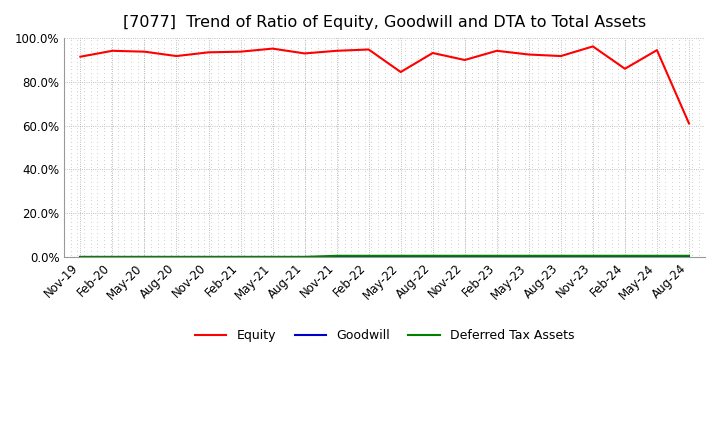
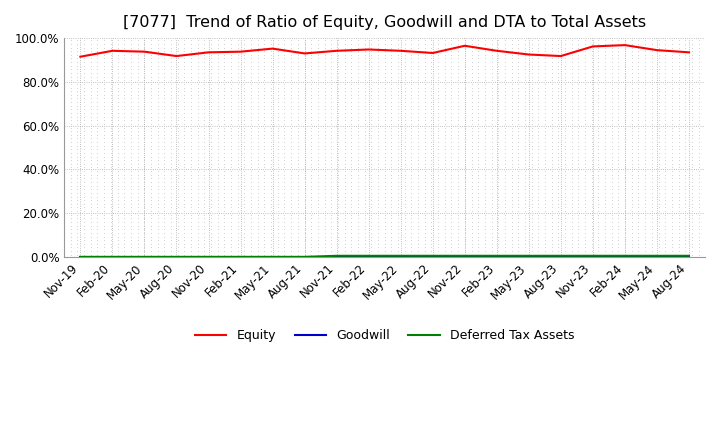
Equity/May-22: 84.5% -> 94.2%
Equity/Nov-22: 90.0% -> 96.5%
Equity/Feb-24: 86.0% -> 96.8%
Equity/Aug-24: 61.0% -> 93.5%
